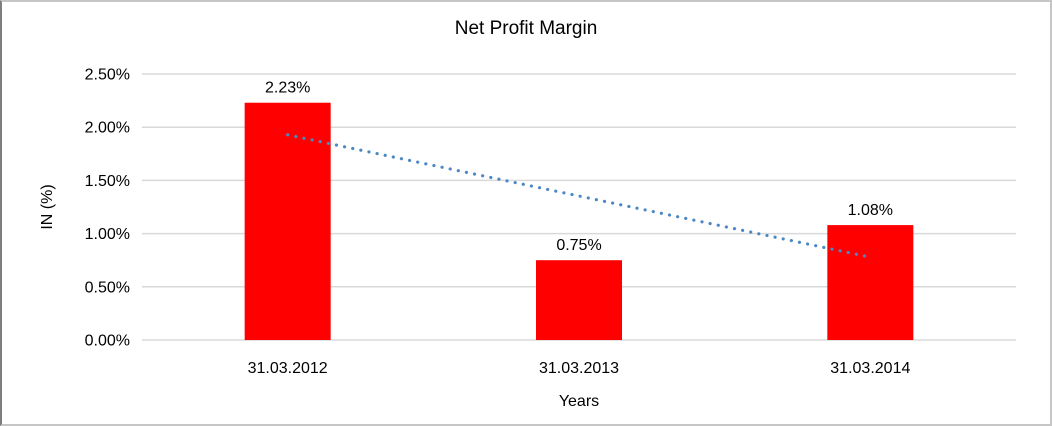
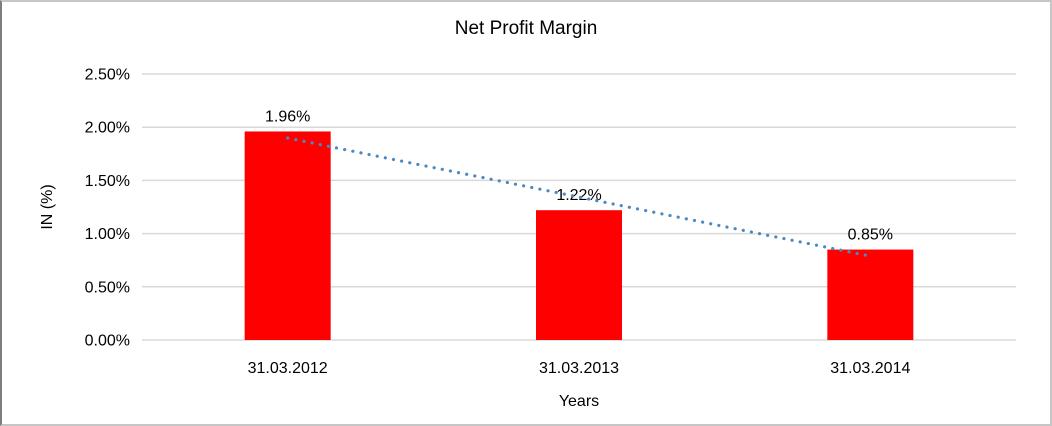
31.03.2012: 2.23% -> 1.96%
31.03.2013: 0.75% -> 1.22%
31.03.2014: 1.08% -> 0.85%
